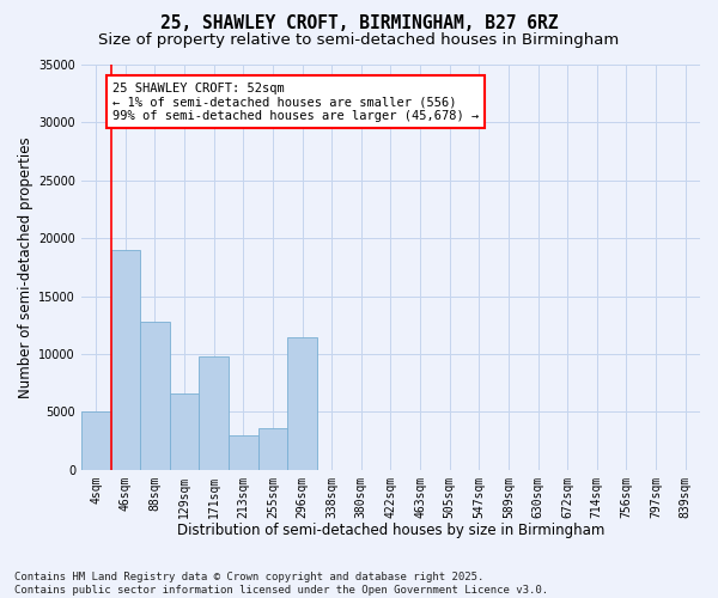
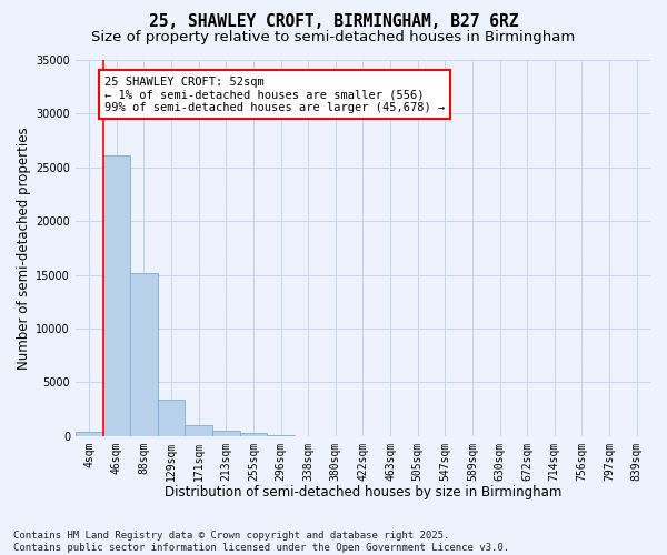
4sqm: 5000 -> 400
46sqm: 19000 -> 26100
88sqm: 12800 -> 15200
129sqm: 6600 -> 3400
171sqm: 9800 -> 1000
213sqm: 3000 -> 500
255sqm: 3600 -> 300
296sqm: 11400 -> 100
